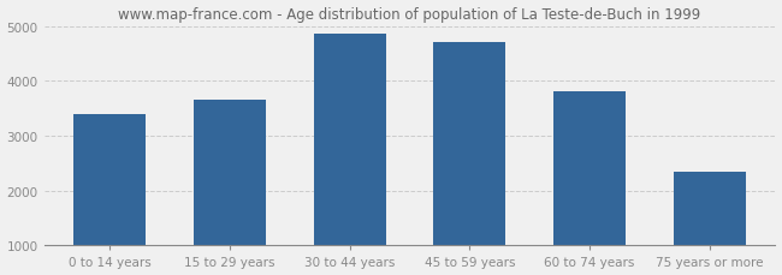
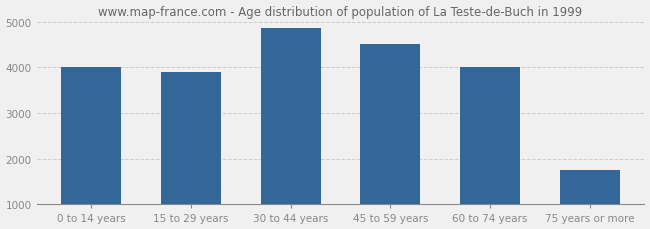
0 to 14 years: 3400 -> 4000
15 to 29 years: 3650 -> 3900
45 to 59 years: 4700 -> 4500
60 to 74 years: 3800 -> 4000
75 years or more: 2350 -> 1750
